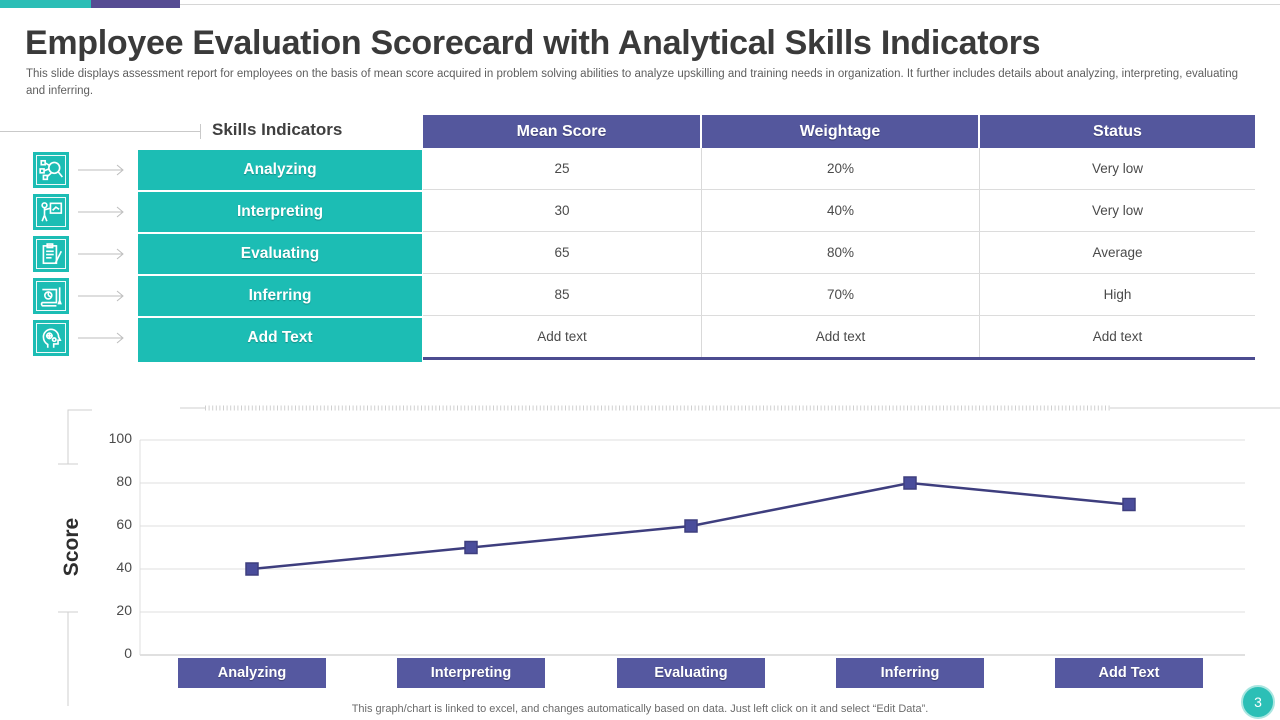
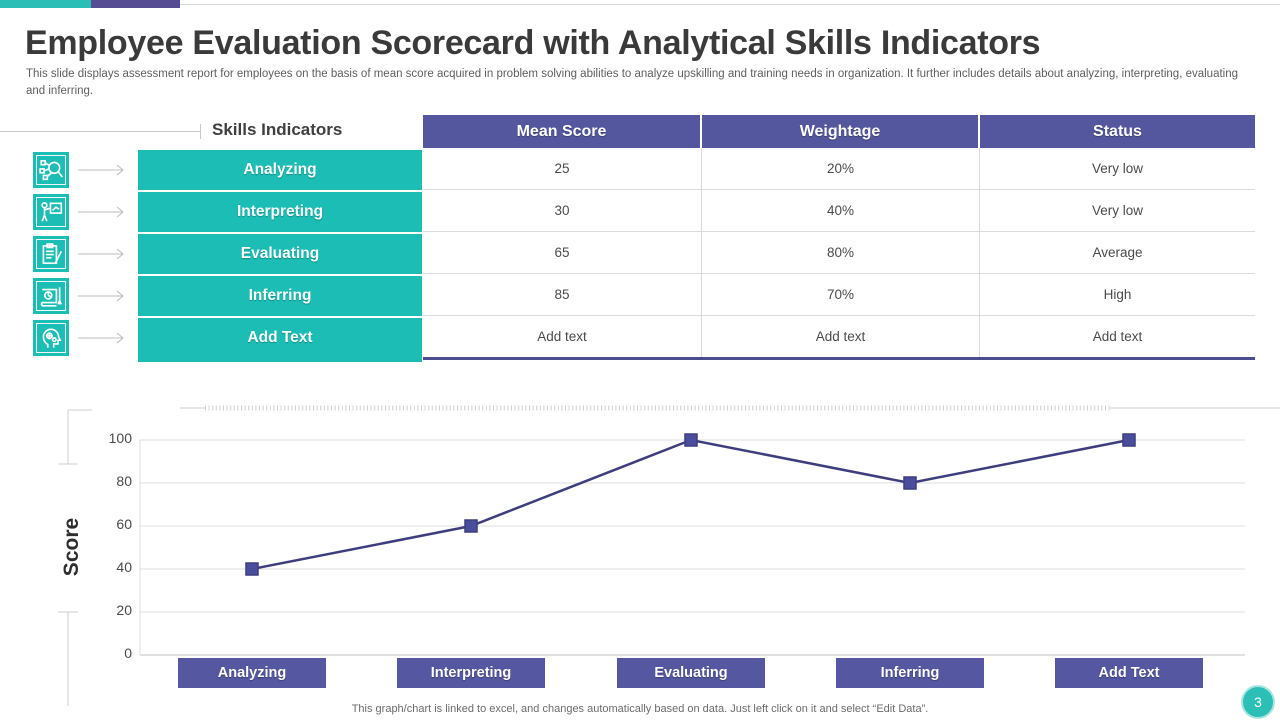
Interpreting: 50 -> 60
Evaluating: 60 -> 100
Add Text: 70 -> 100
